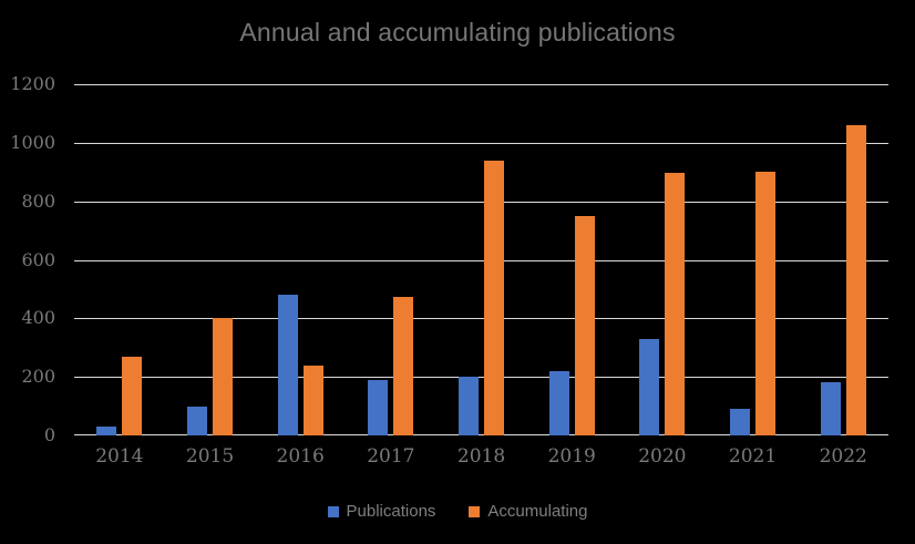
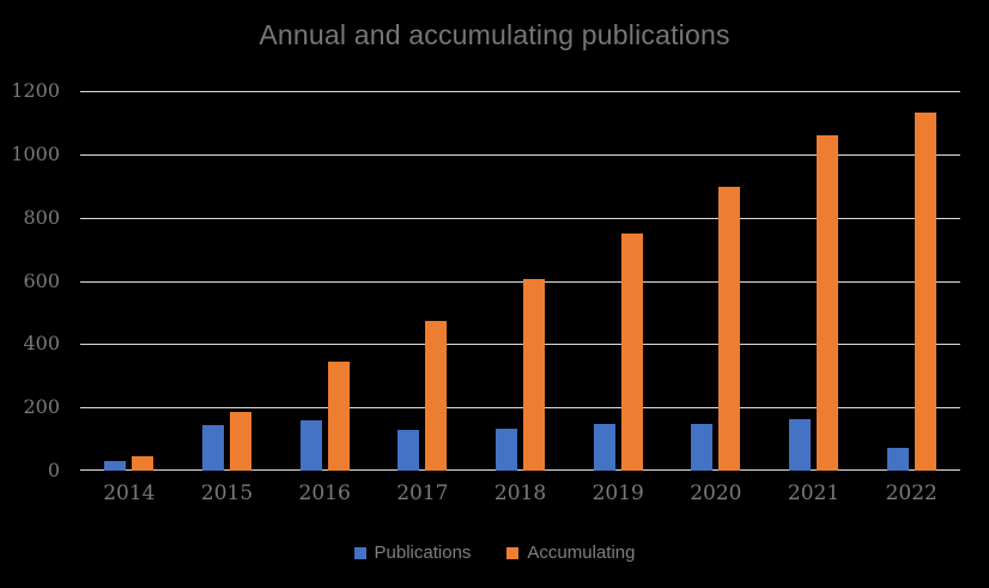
Accumulating/2014: 270 -> 40
Publications/2015: 100 -> 140
Accumulating/2015: 400 -> 190
Publications/2016: 480 -> 160
Accumulating/2016: 240 -> 340
Publications/2017: 190 -> 130
Publications/2018: 200 -> 130
Accumulating/2018: 940 -> 600
Publications/2019: 220 -> 150
Publications/2020: 330 -> 150
Publications/2021: 90 -> 160
Accumulating/2021: 900 -> 1060
Publications/2022: 180 -> 70
Accumulating/2022: 1060 -> 1130
